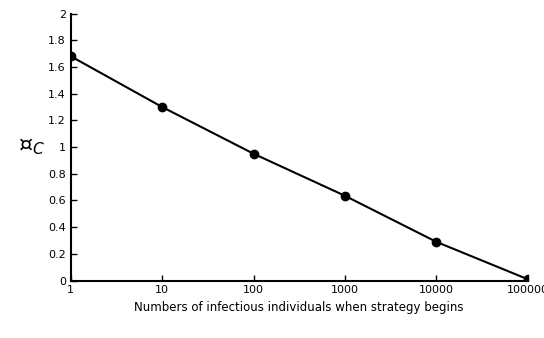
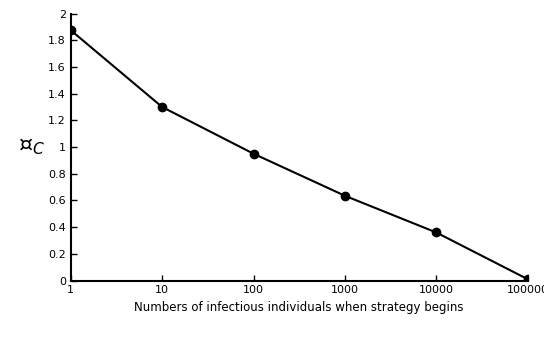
1: 1.68 -> 1.88
10000: 0.29 -> 0.36
